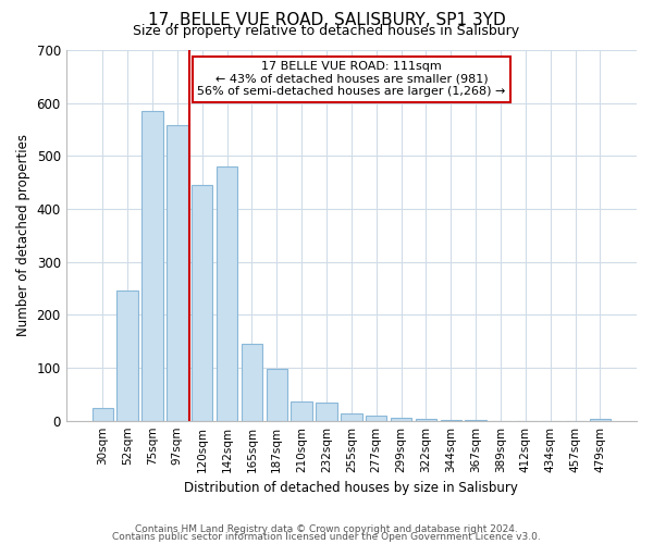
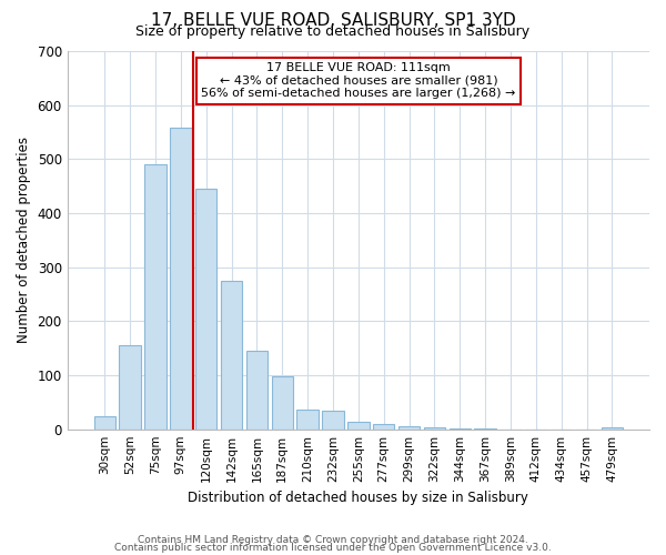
52sqm: 245 -> 155
75sqm: 585 -> 490
142sqm: 480 -> 275
